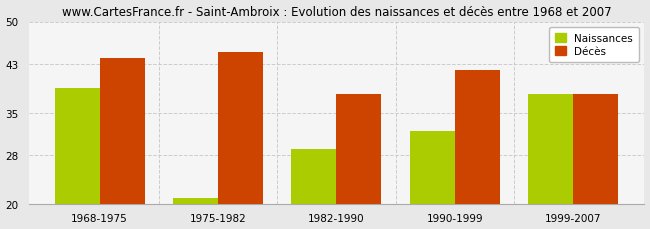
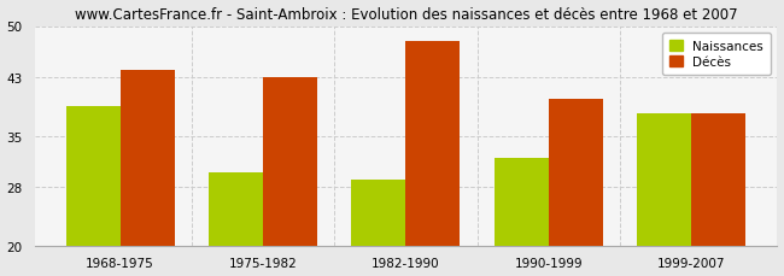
Naissances/1975-1982: 21 -> 30
Décès/1975-1982: 45 -> 43
Décès/1982-1990: 38 -> 48
Décès/1990-1999: 42 -> 40
